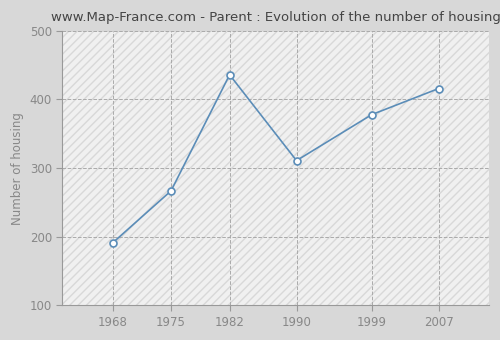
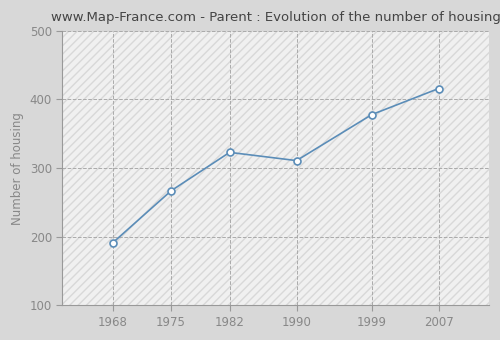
1982: 436 -> 323
